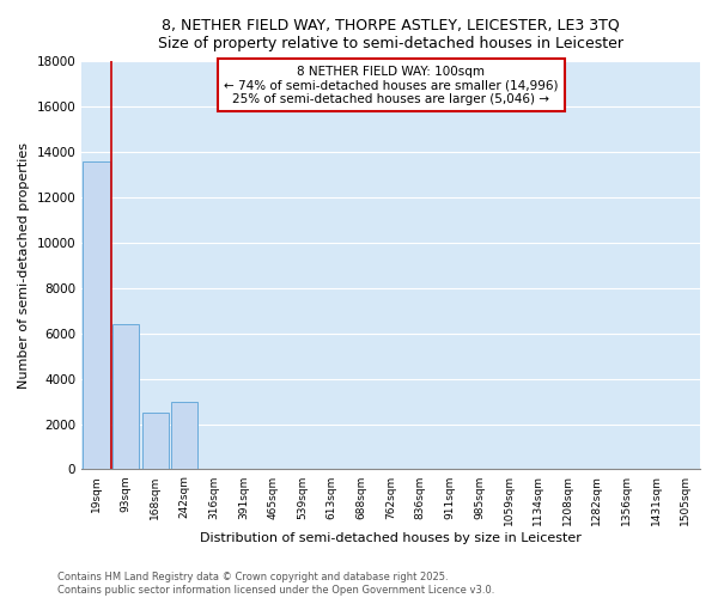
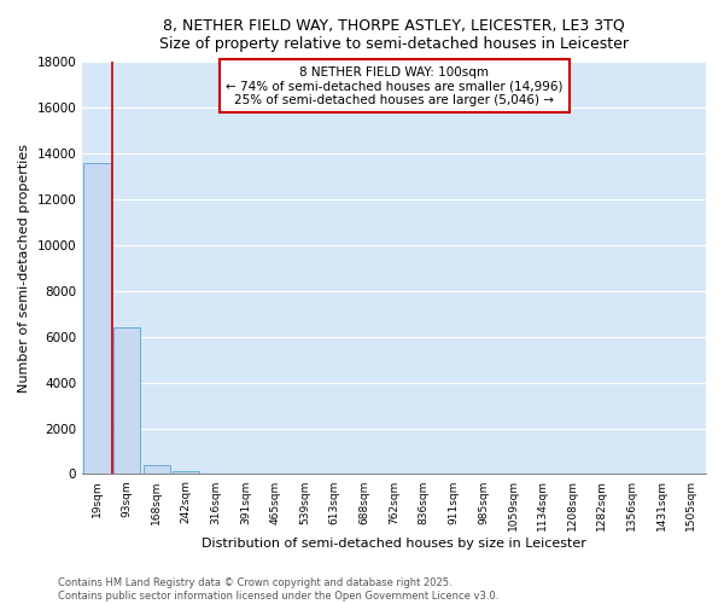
168sqm: 2500 -> 400
242sqm: 3000 -> 100
